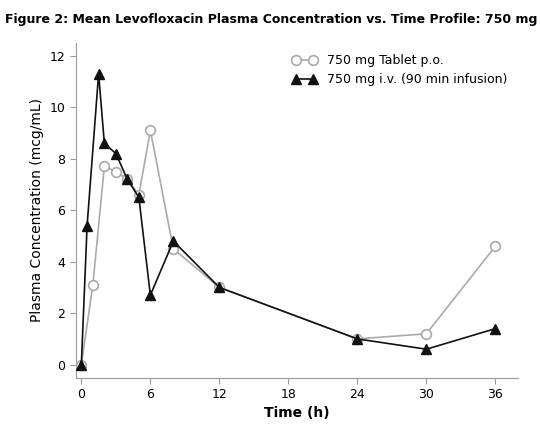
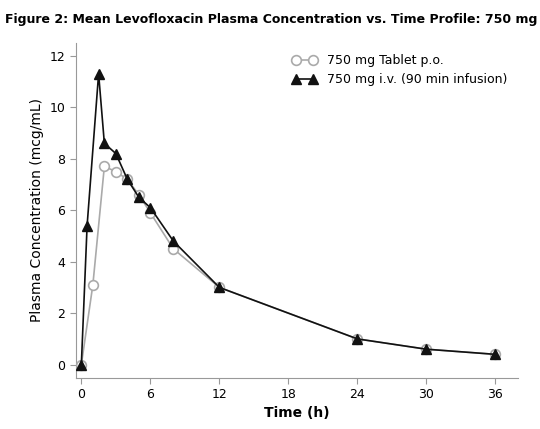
750 mg Tablet p.o./6: 9.1 -> 5.9
750 mg i.v. (90 min infusion)/6: 2.7 -> 6.1
750 mg Tablet p.o./30: 1.2 -> 0.6
750 mg Tablet p.o./36: 4.6 -> 0.4
750 mg i.v. (90 min infusion)/36: 1.4 -> 0.4
